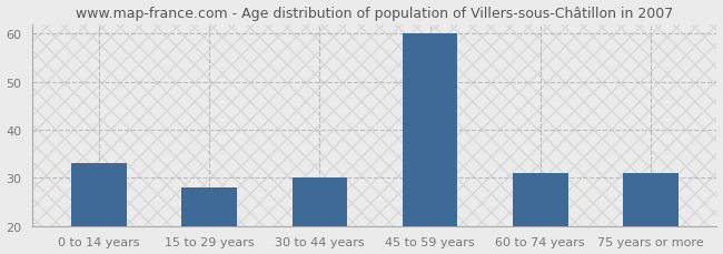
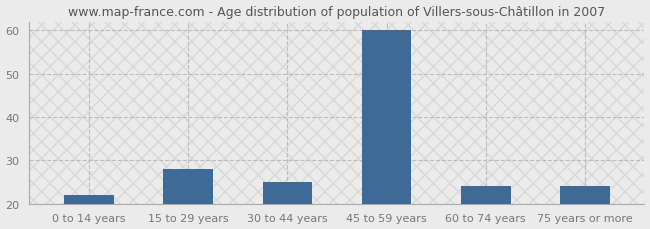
0 to 14 years: 33 -> 22
30 to 44 years: 30 -> 25
60 to 74 years: 31 -> 24
75 years or more: 31 -> 24
